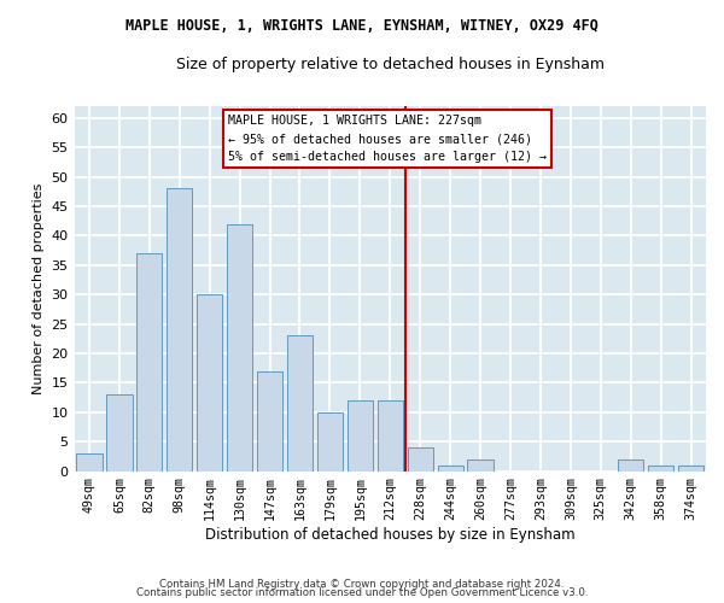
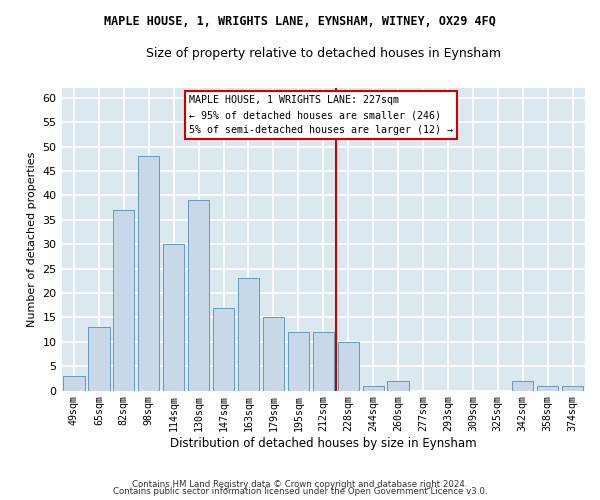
130sqm: 42 -> 39
179sqm: 10 -> 15
228sqm: 4 -> 10
